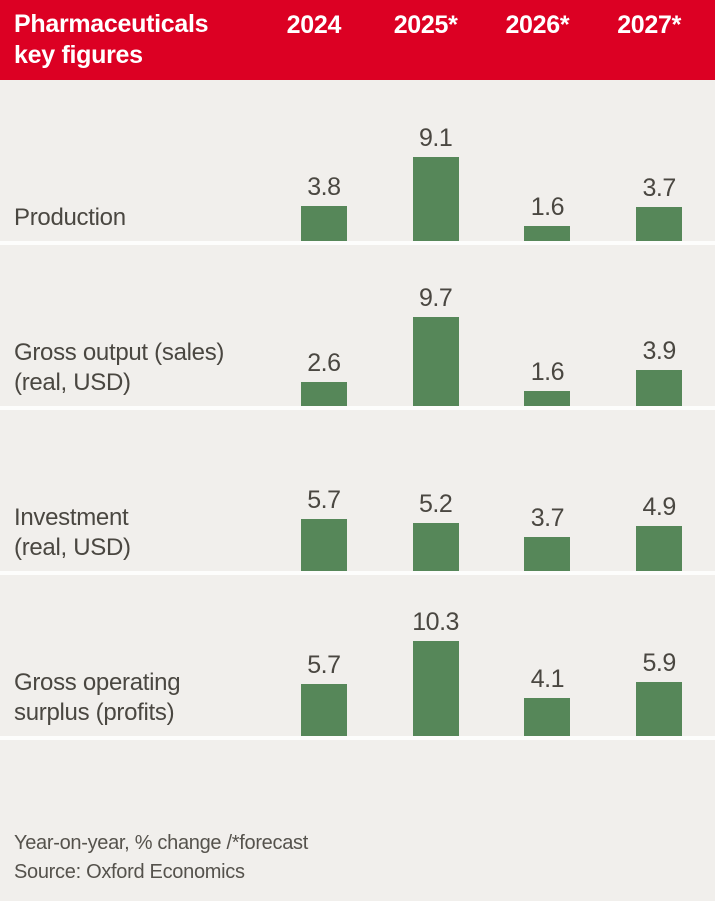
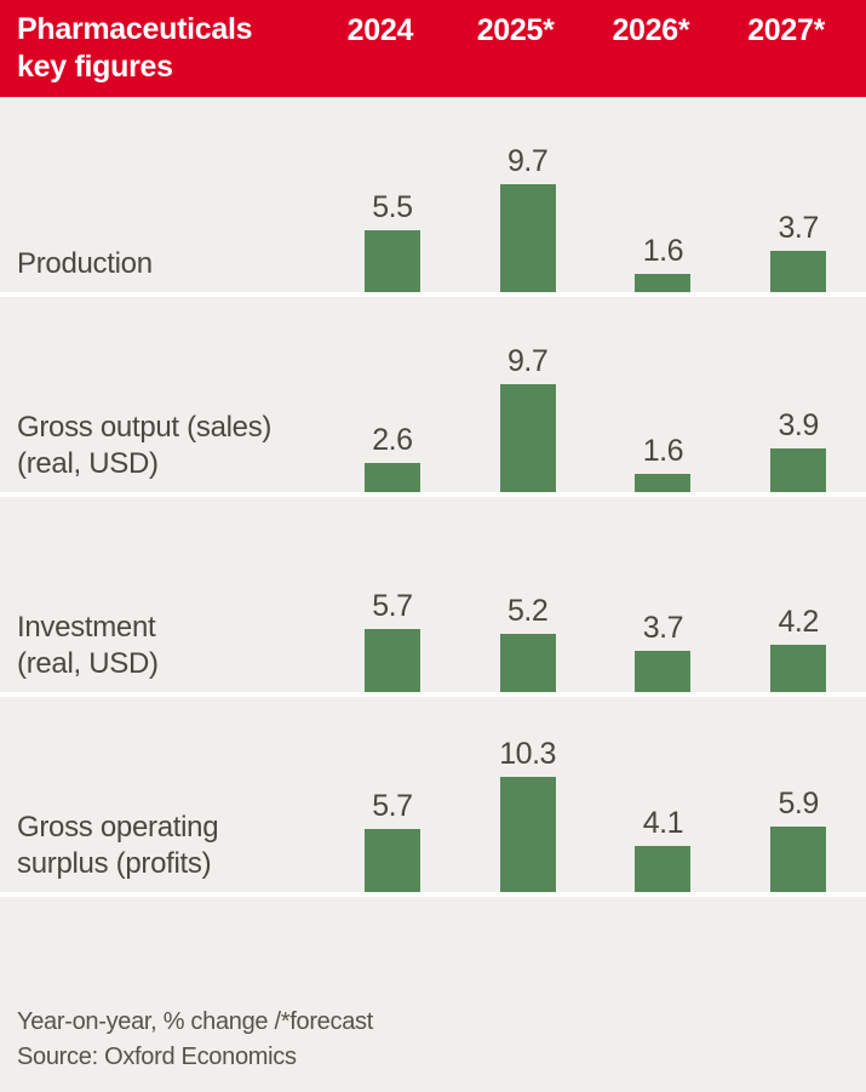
Production/2024: 3.8 -> 5.5
Production/2025*: 9.1 -> 9.7
Investment (real, USD)/2027*: 4.9 -> 4.2
